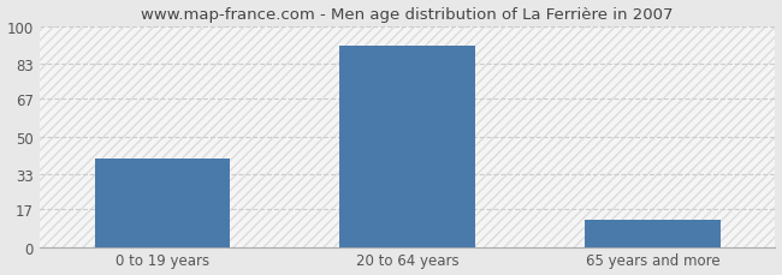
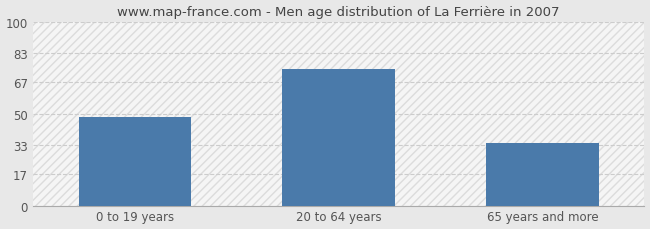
0 to 19 years: 40 -> 48
20 to 64 years: 91 -> 74
65 years and more: 12 -> 34
